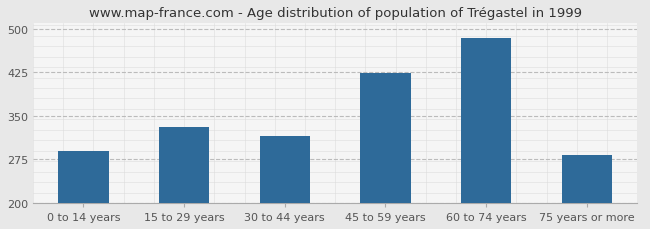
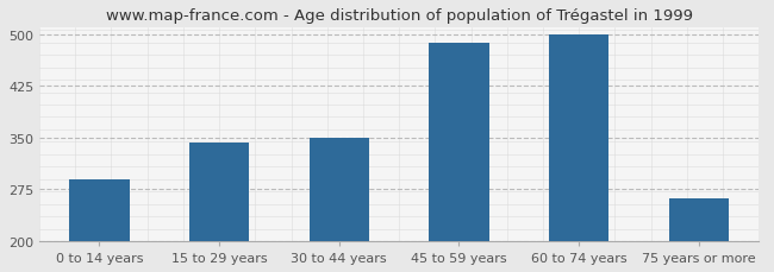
15 to 29 years: 330 -> 343
30 to 44 years: 316 -> 350
45 to 59 years: 424 -> 487
60 to 74 years: 484 -> 500
75 years or more: 282 -> 262
